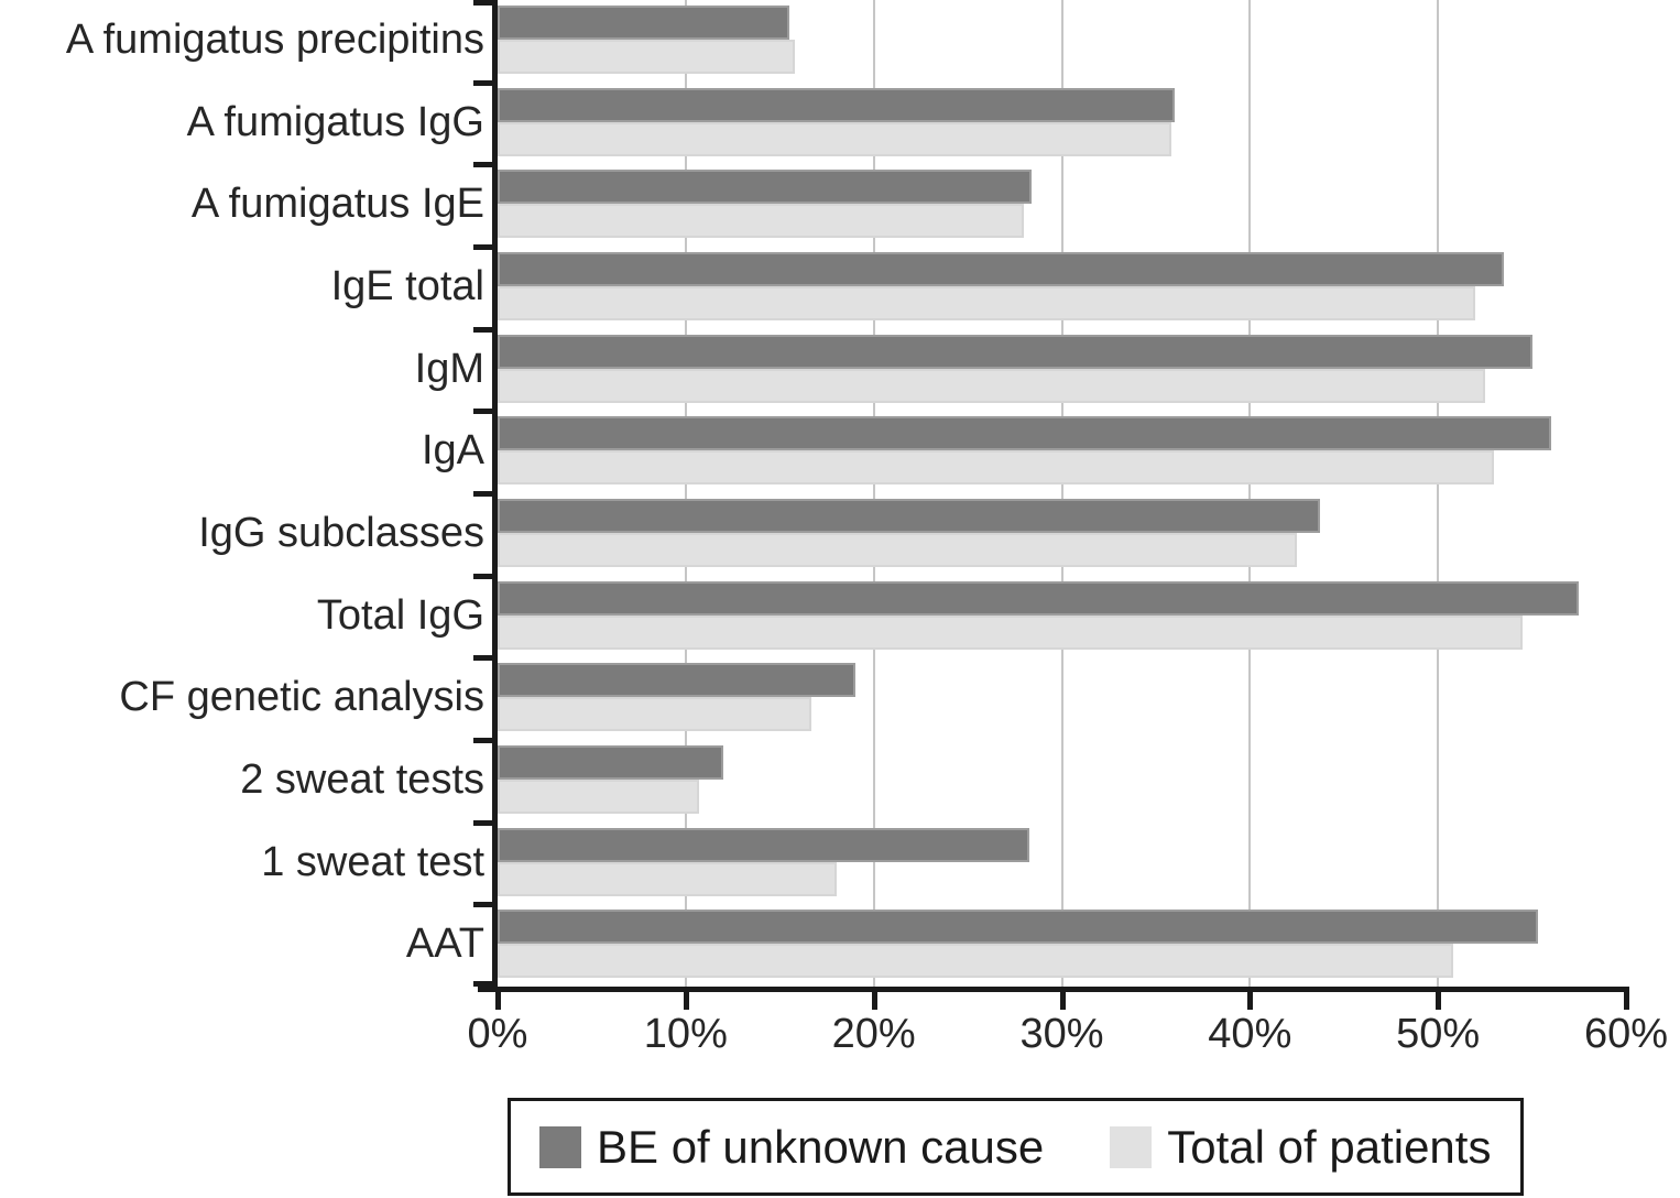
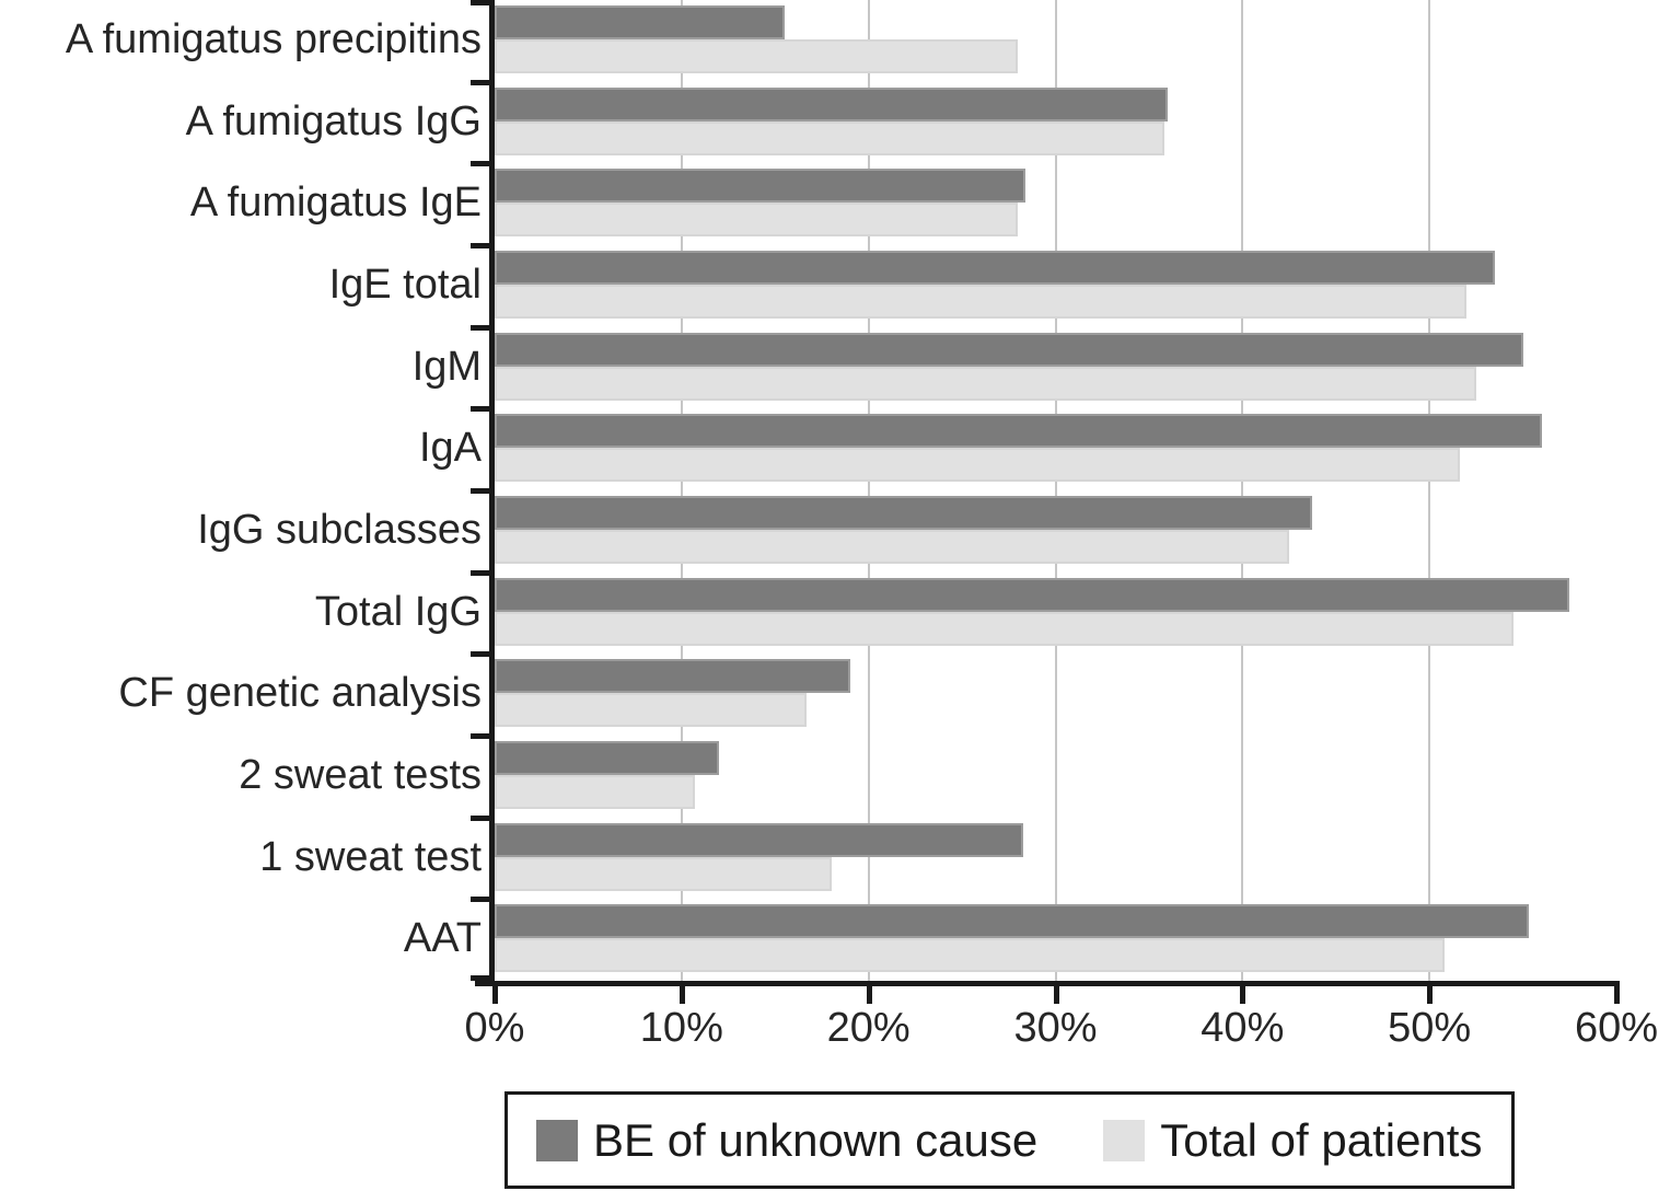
Total of patients/A fumigatus precipitins: 15.8% -> 28.0%
Total of patients/IgA: 53.0% -> 51.6%
